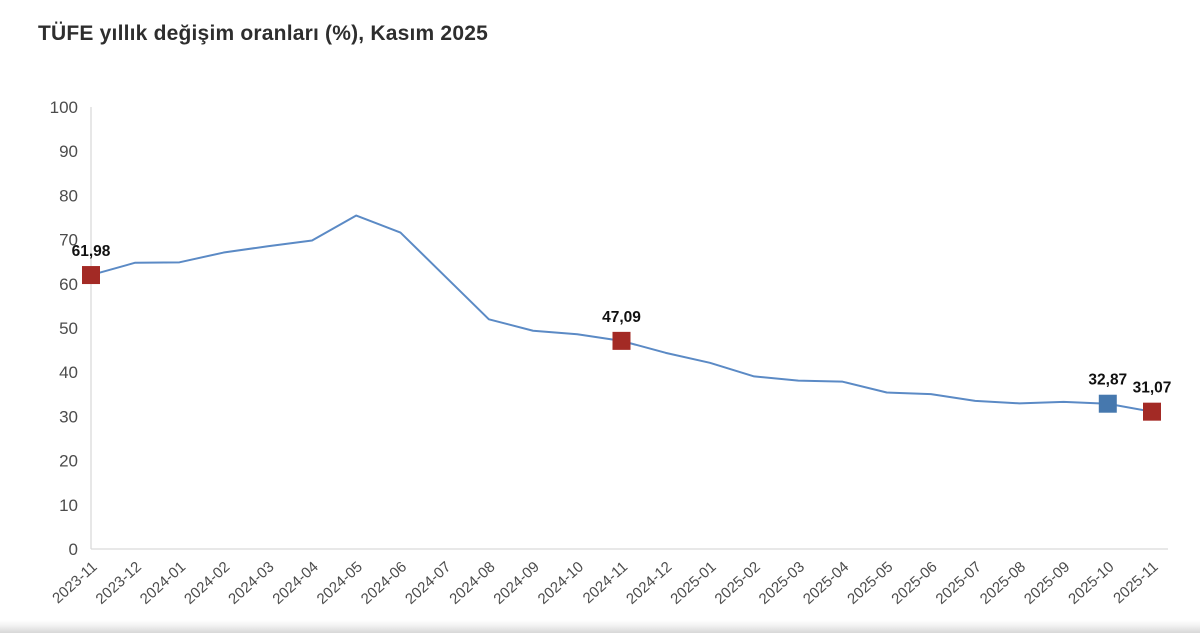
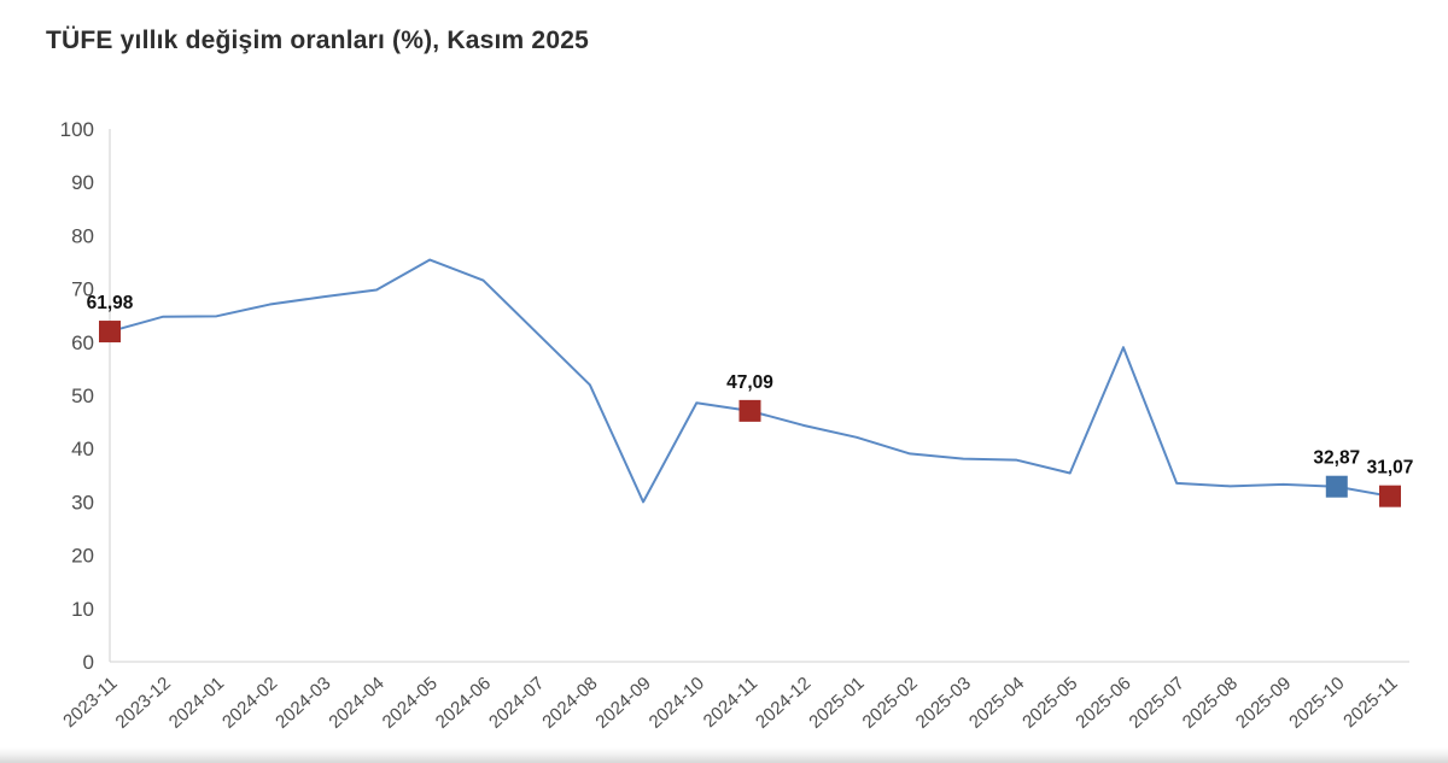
2024-09: 49 -> 30
2025-06: 35 -> 59
